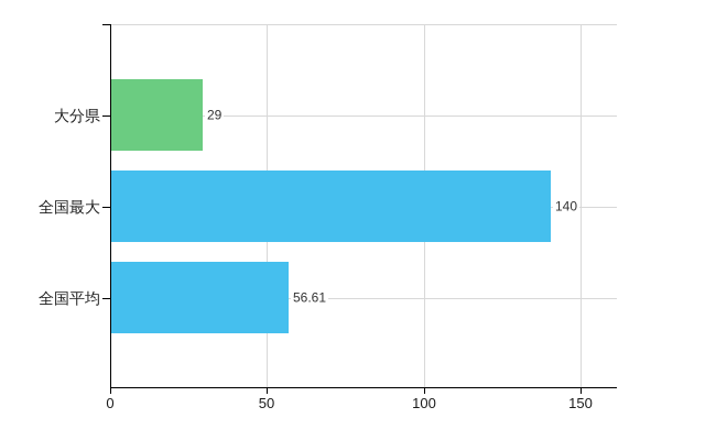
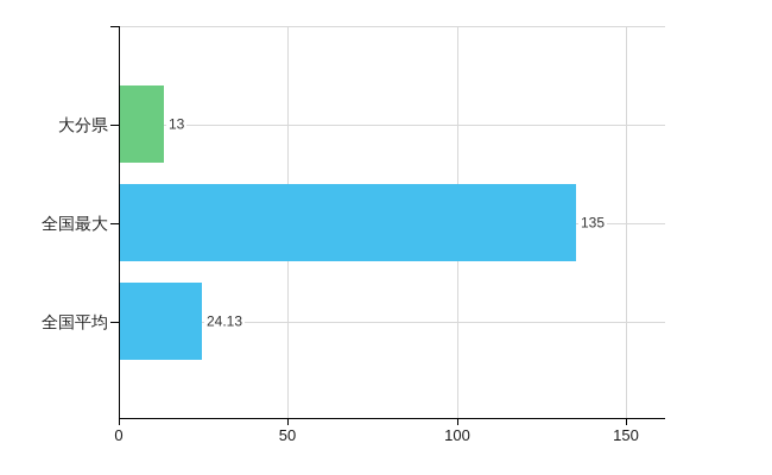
大分県: 29 -> 13
全国最大: 140 -> 135
全国平均: 56.61 -> 24.13
